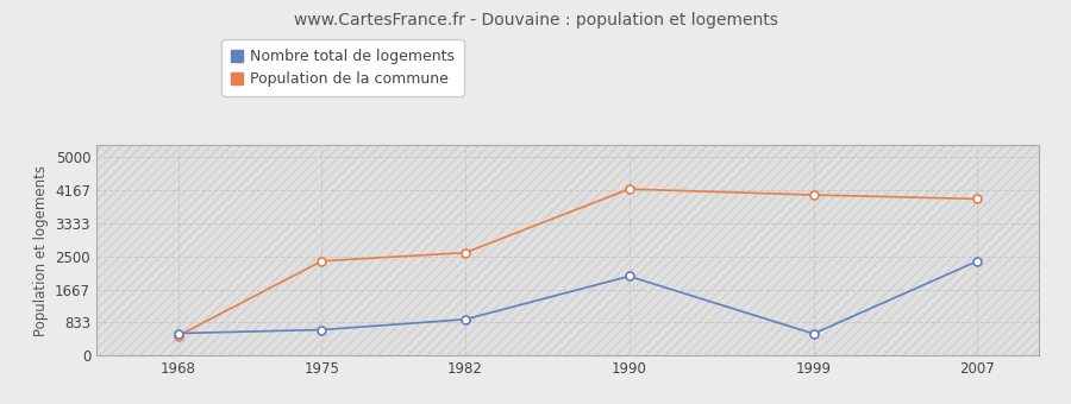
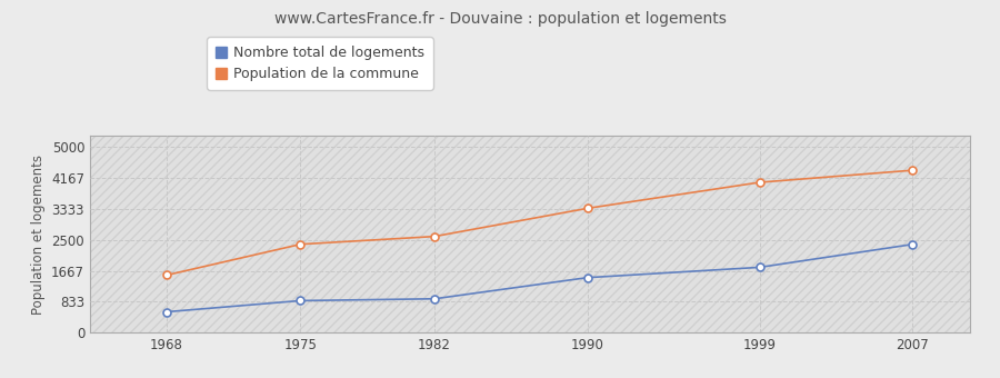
Population de la commune/1968: 500 -> 1550
Nombre total de logements/1975: 650 -> 860
Nombre total de logements/1990: 2000 -> 1480
Population de la commune/1990: 4200 -> 3350
Nombre total de logements/1999: 550 -> 1760
Population de la commune/2007: 3950 -> 4380
